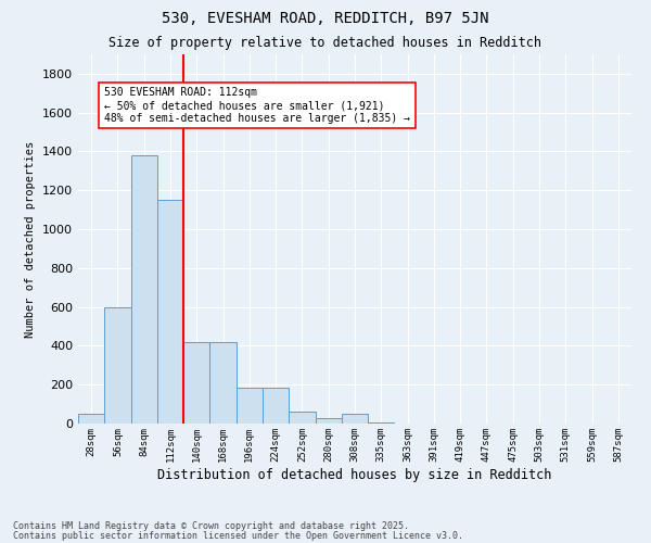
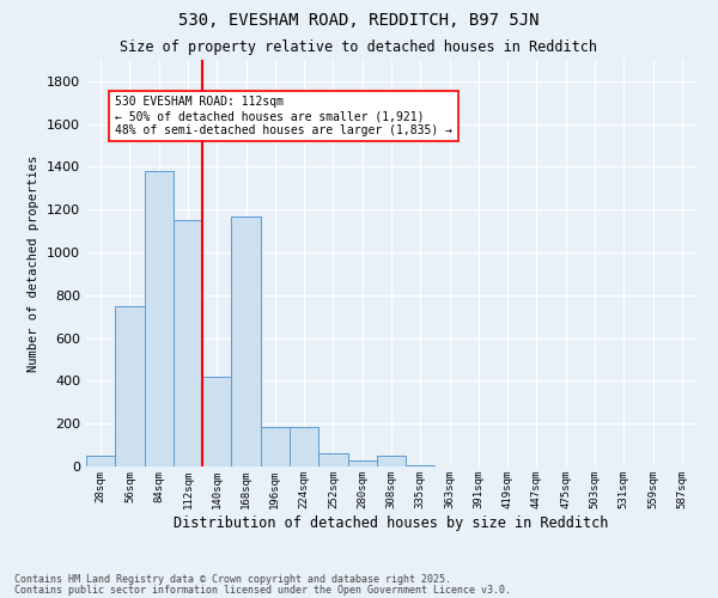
56sqm: 600 -> 750
168sqm: 420 -> 1170
